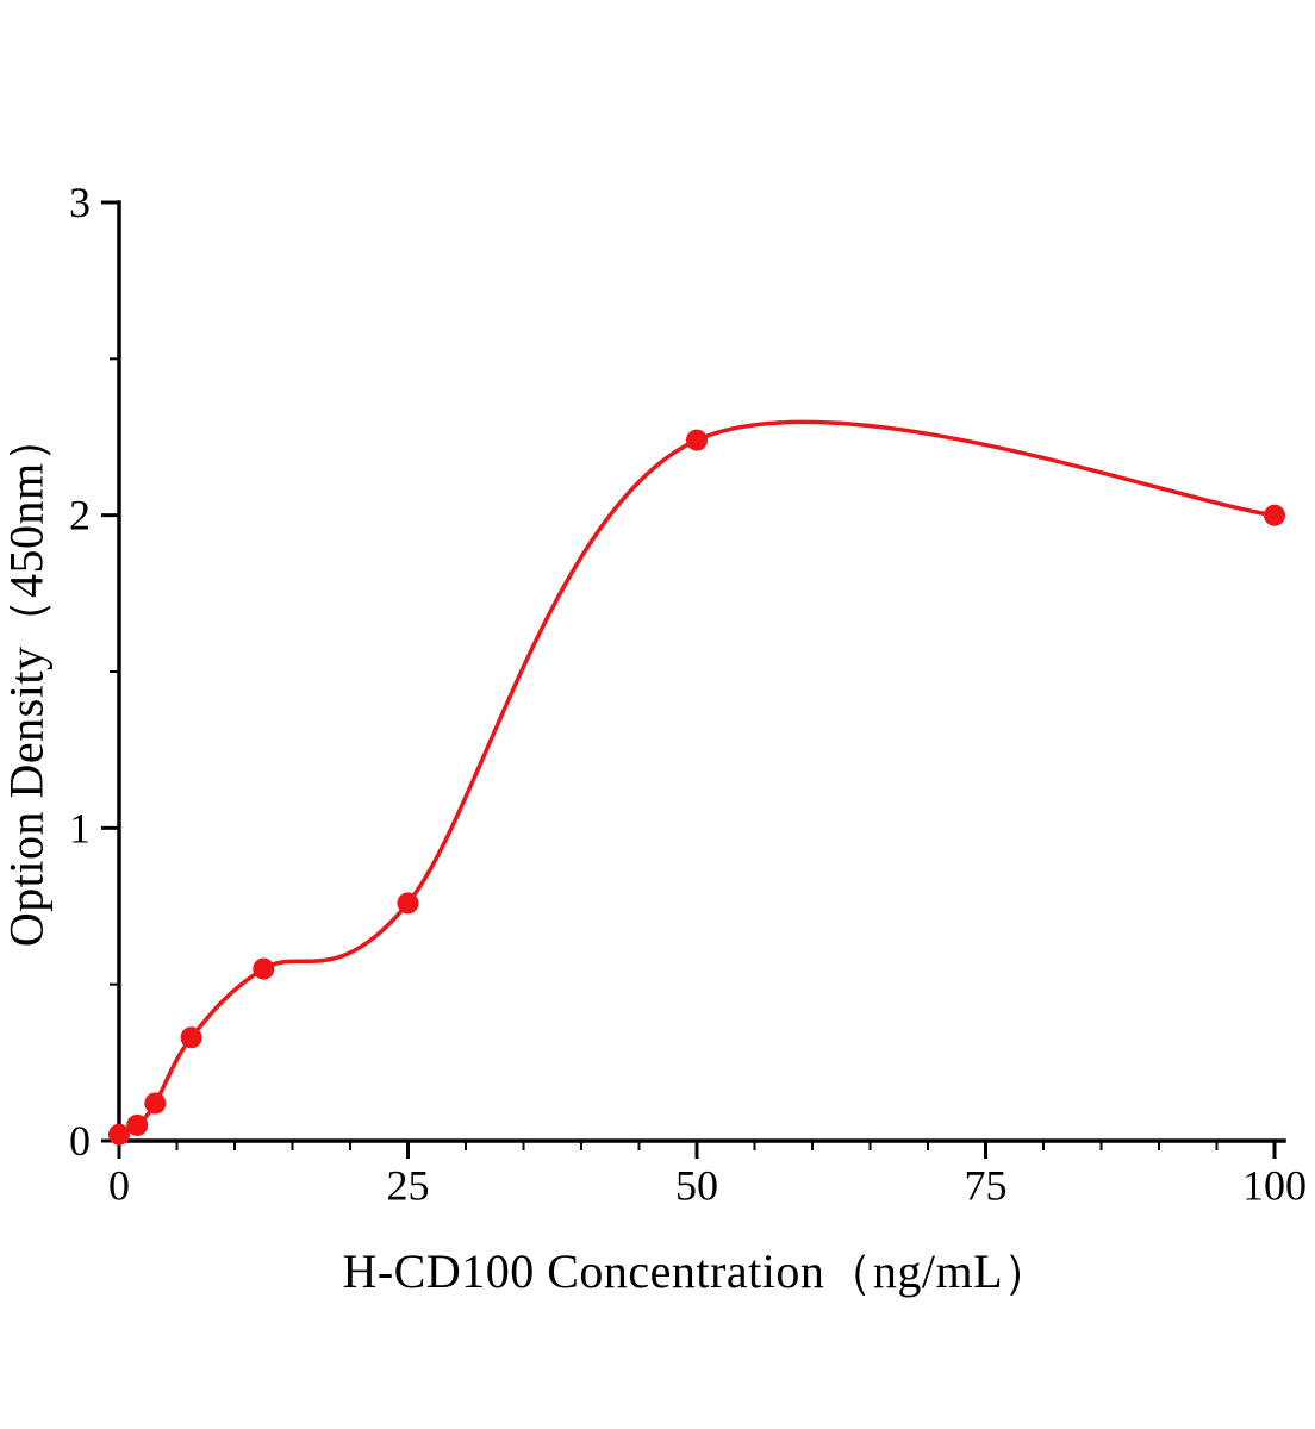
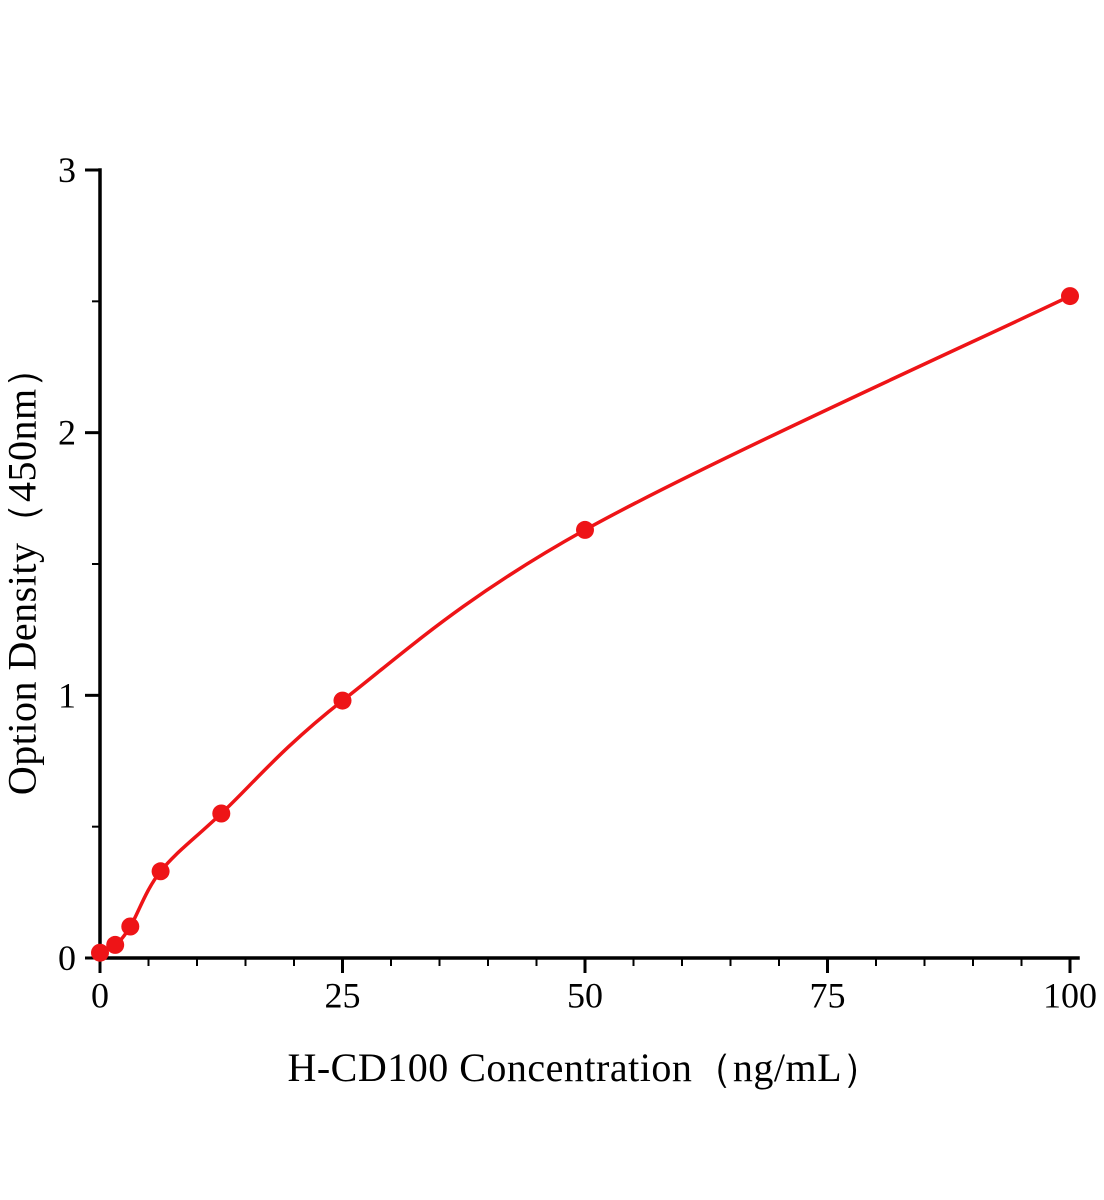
25: 0.76 -> 0.98
50: 2.24 -> 1.63
100: 2.00 -> 2.52
